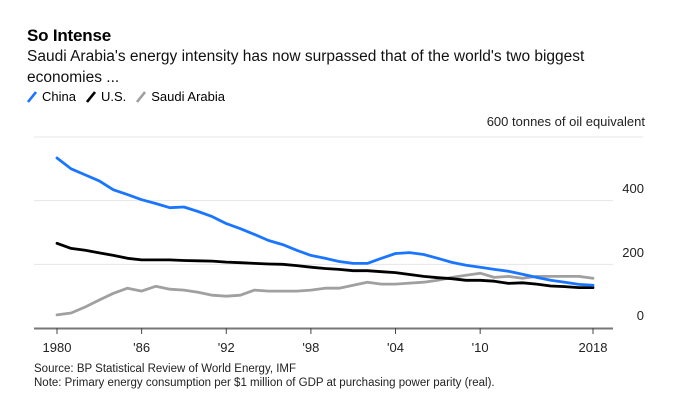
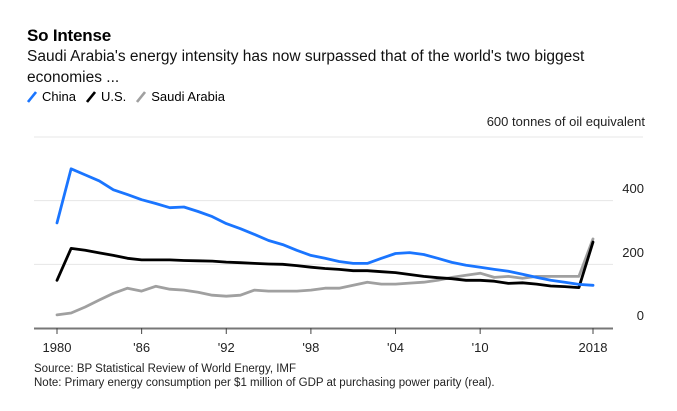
China/1980: 530 -> 330
U.S./1980: 270 -> 150
U.S./2018: 130 -> 270
Saudi Arabia/2018: 160 -> 280
